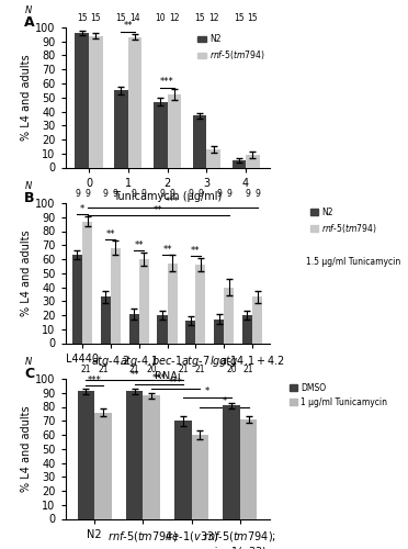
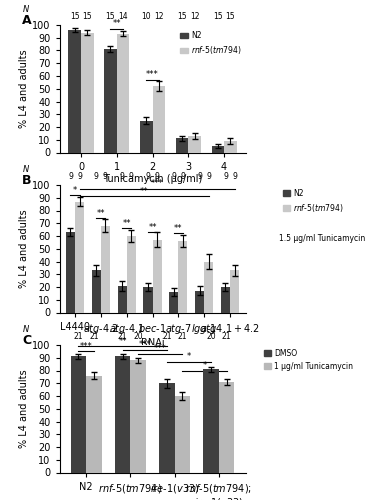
N2/1: 55 -> 81
N2/2: 47 -> 25
N2/3: 37 -> 11
